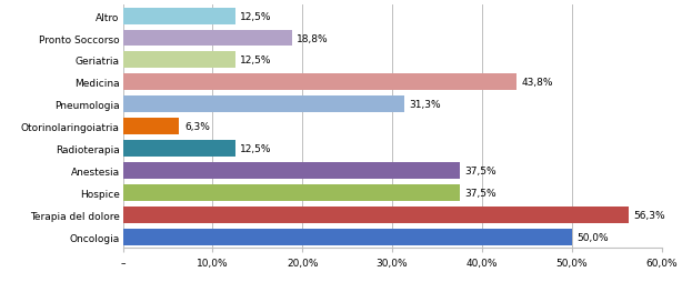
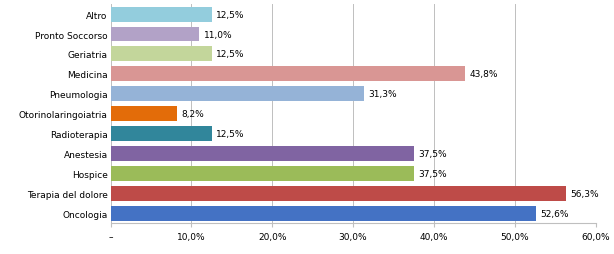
Pronto Soccorso: 18,8% -> 11,0%
Otorinolaringoiatria: 6,3% -> 8,2%
Oncologia: 50,0% -> 52,6%
